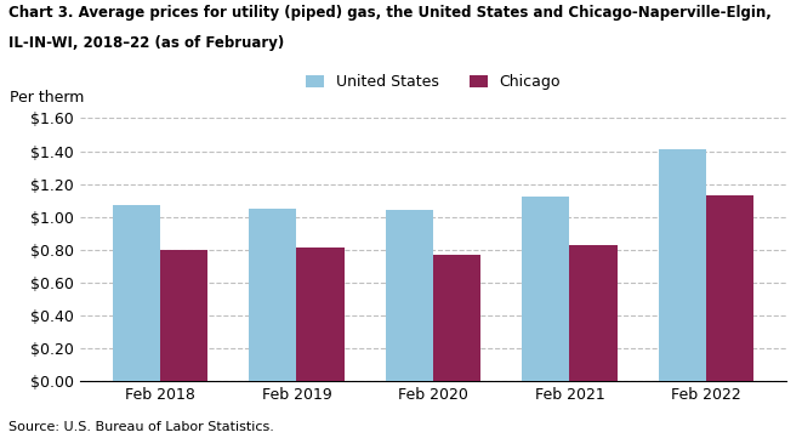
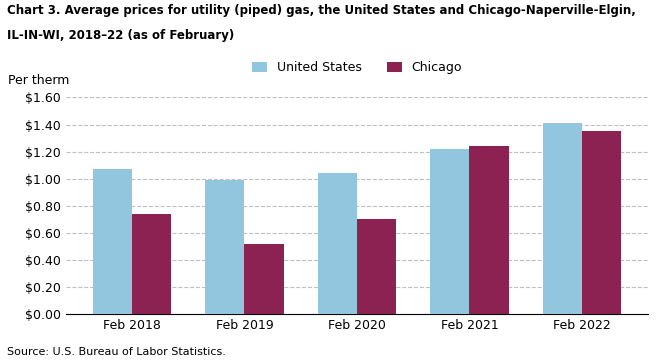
Chicago/Feb 2018: $0.80 -> $0.74
United States/Feb 2019: $1.05 -> $0.99
Chicago/Feb 2019: $0.81 -> $0.52
Chicago/Feb 2020: $0.77 -> $0.70
United States/Feb 2021: $1.12 -> $1.22
Chicago/Feb 2021: $0.83 -> $1.24
Chicago/Feb 2022: $1.13 -> $1.35
